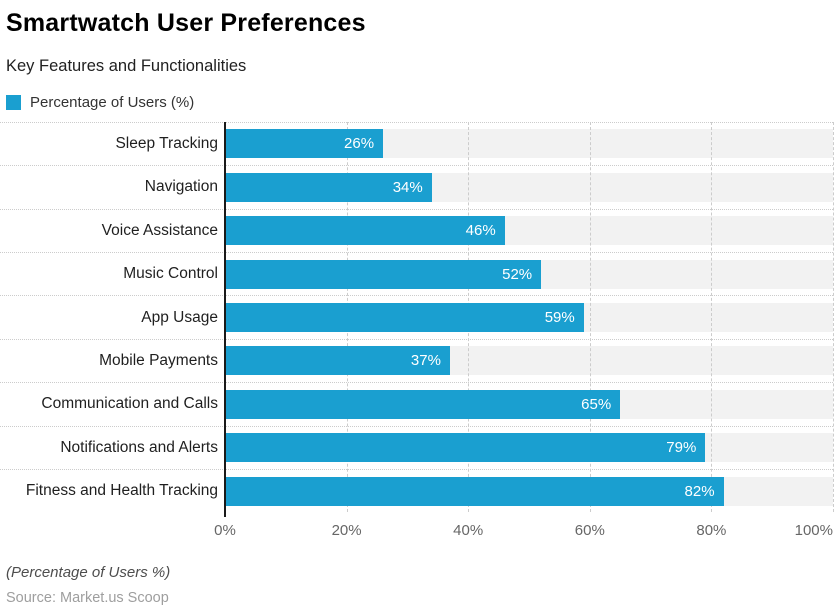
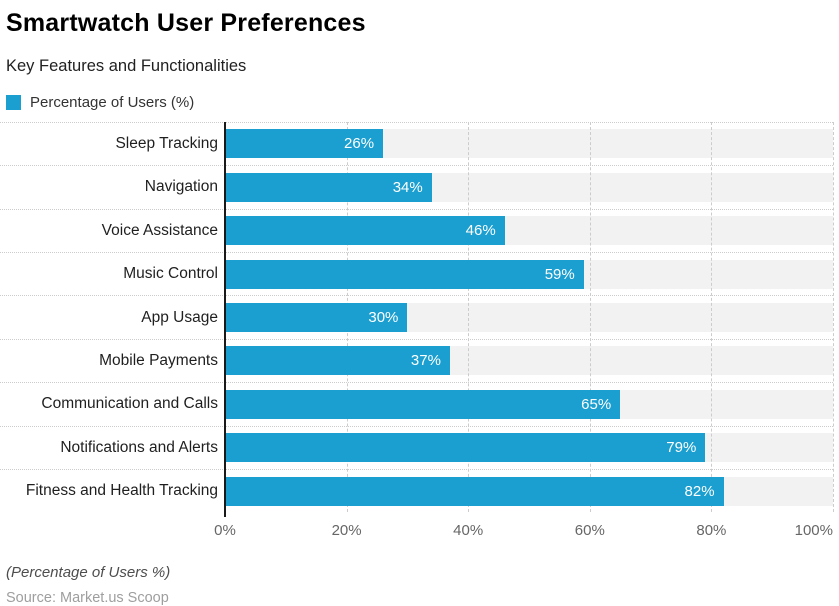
Music Control: 52% -> 59%
App Usage: 59% -> 30%
